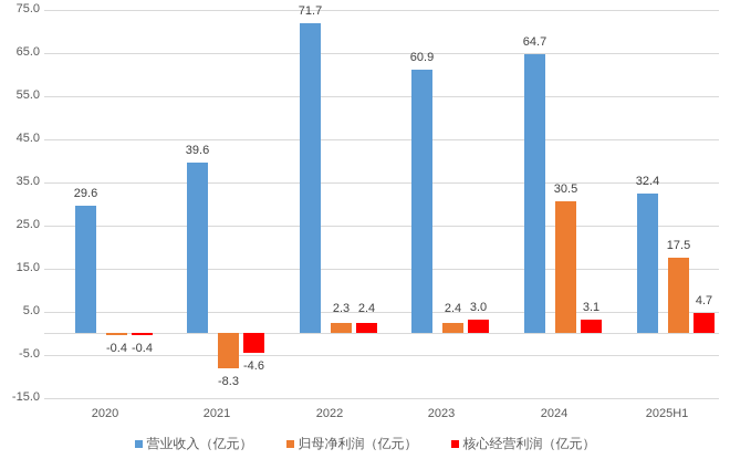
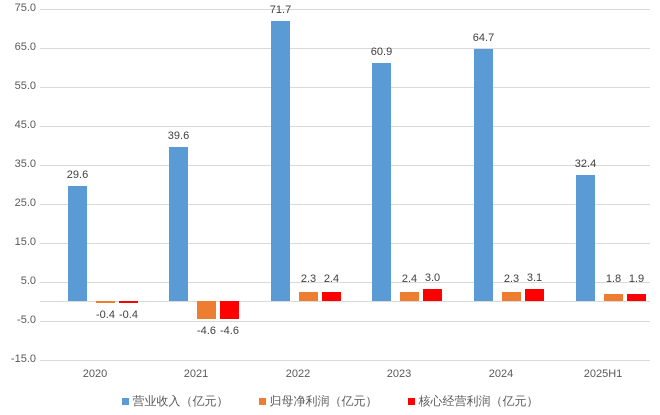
归母净利润（亿元）/2021: -8.3 -> -4.6
归母净利润（亿元）/2024: 30.5 -> 2.3
归母净利润（亿元）/2025H1: 17.5 -> 1.8
核心经营利润（亿元）/2025H1: 4.7 -> 1.9
